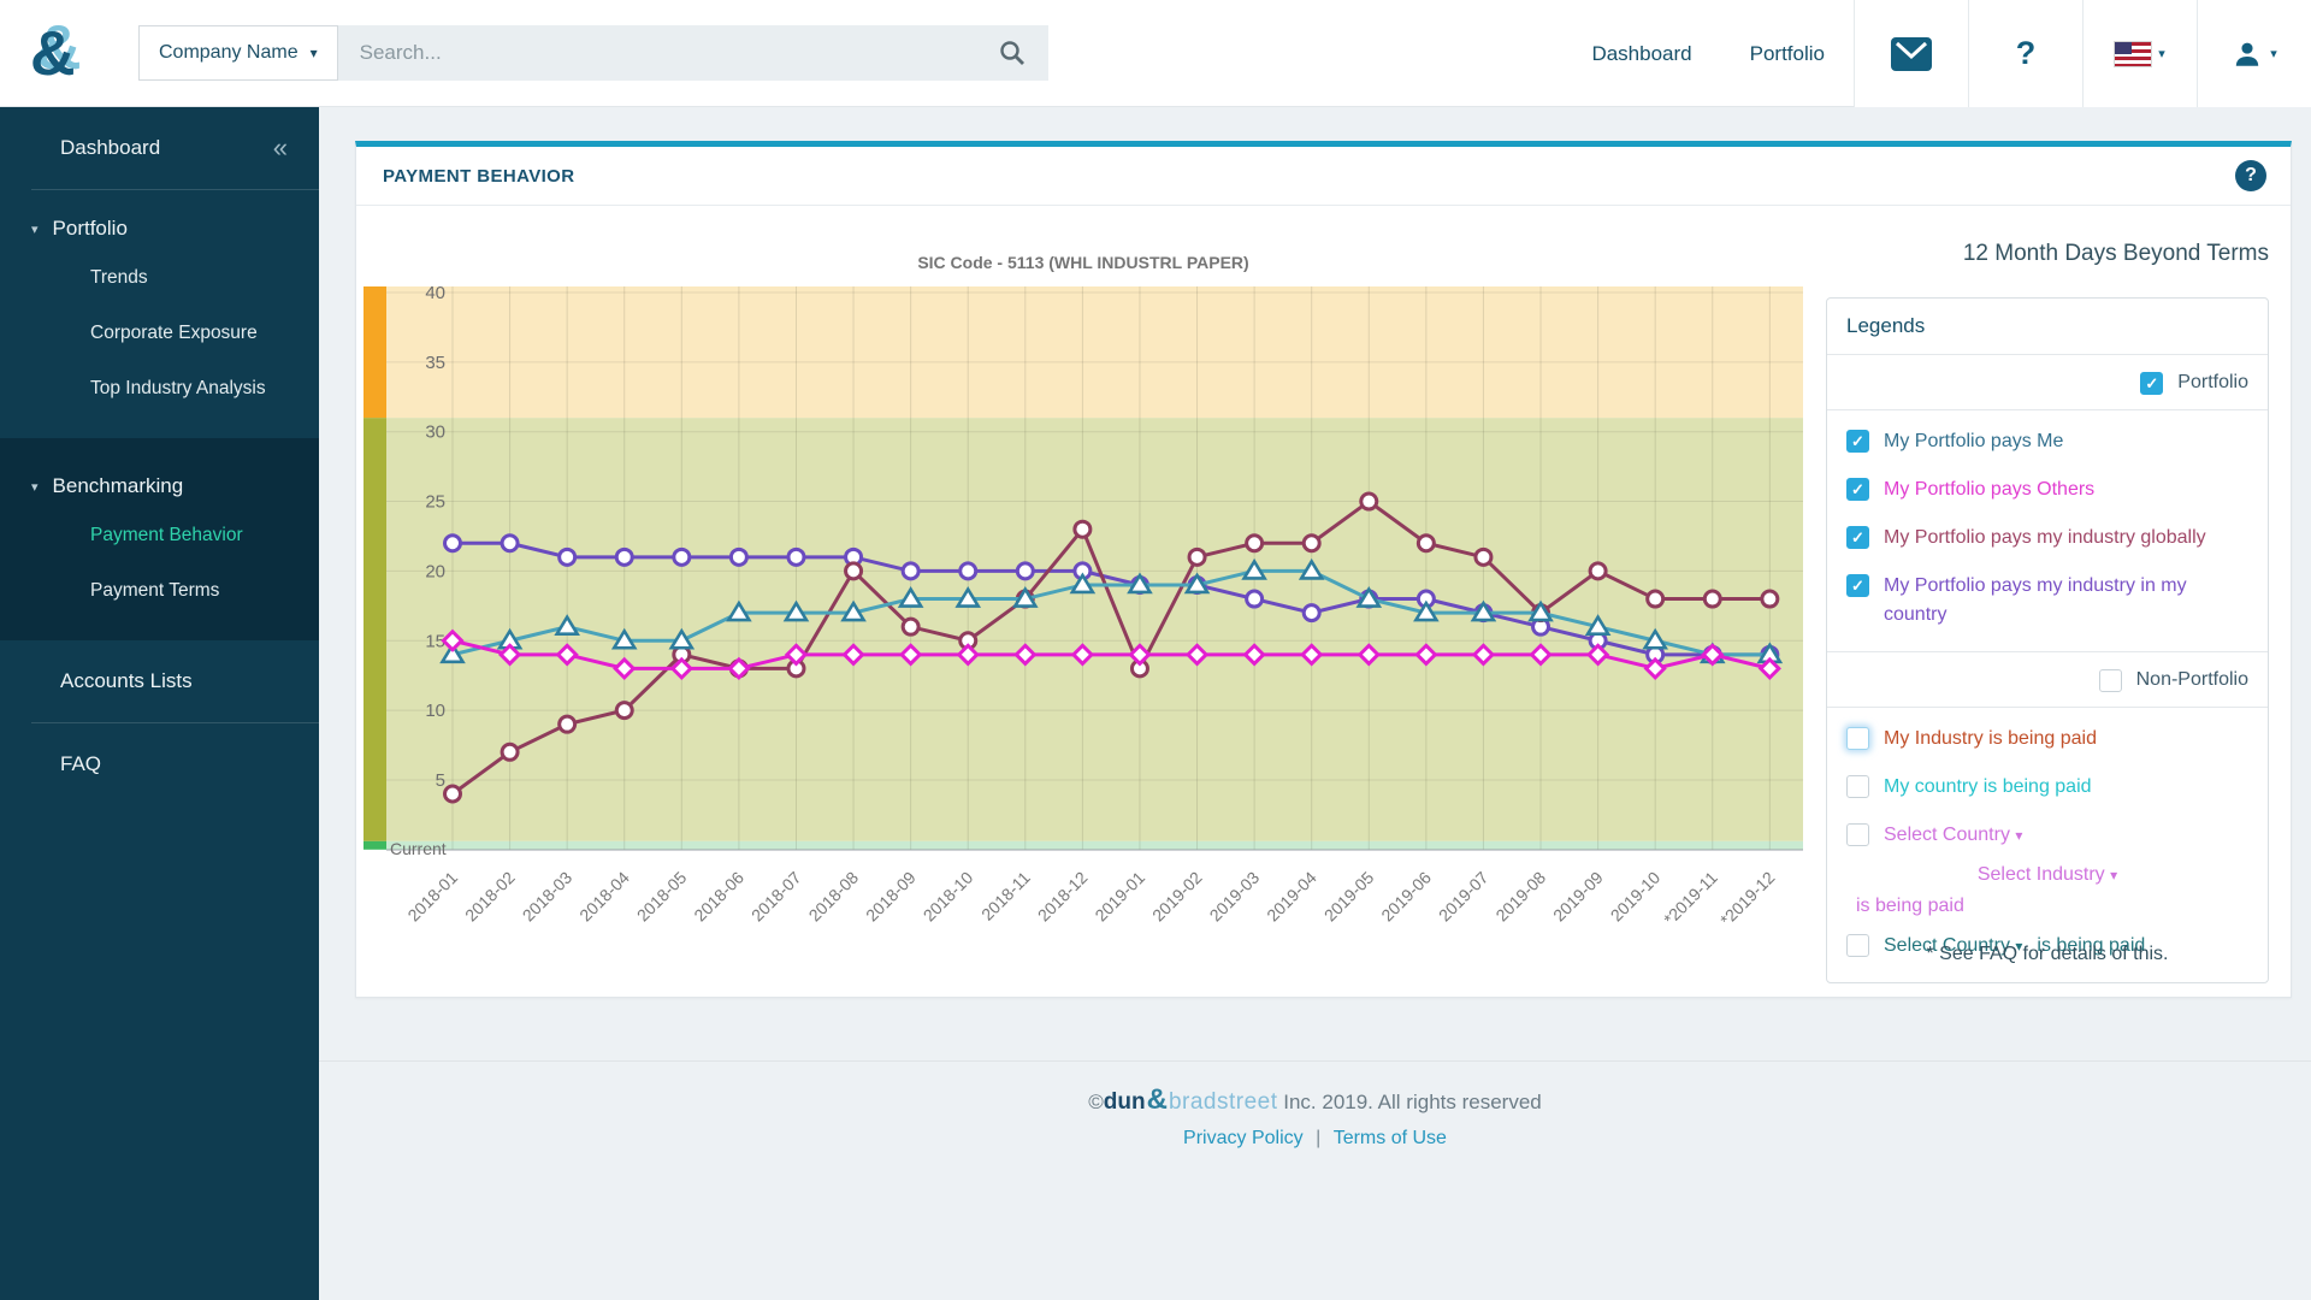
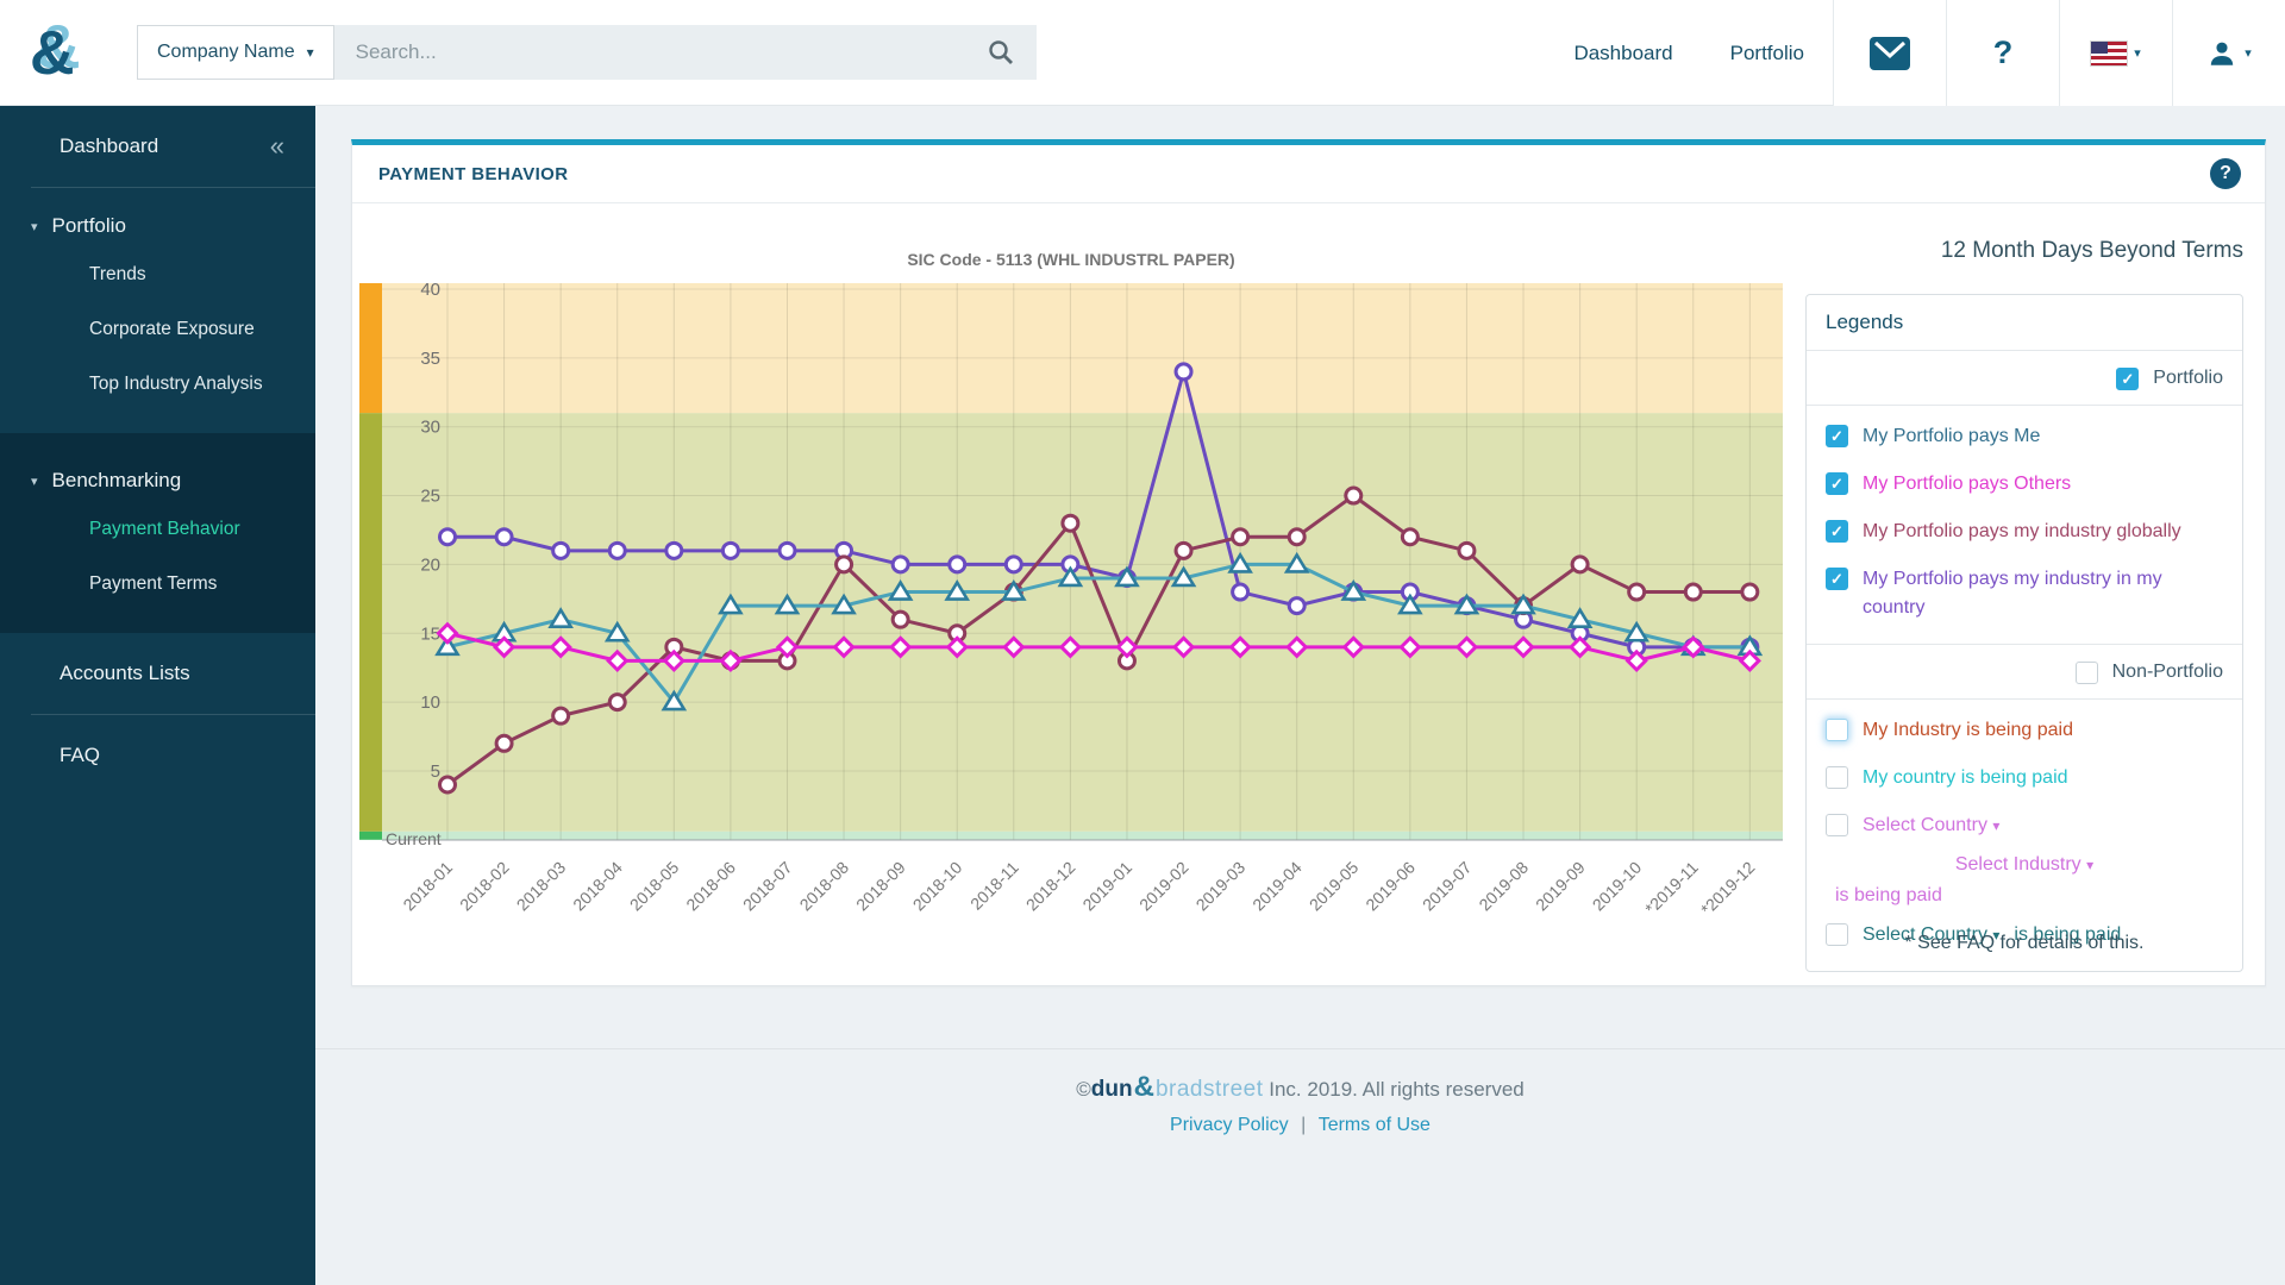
My Portfolio pays Me/2018-05: 15 -> 10
My Portfolio pays my industry in my country/2019-02: 19 -> 34
